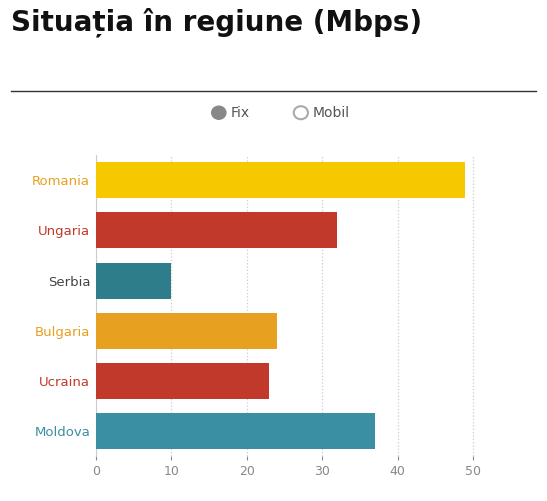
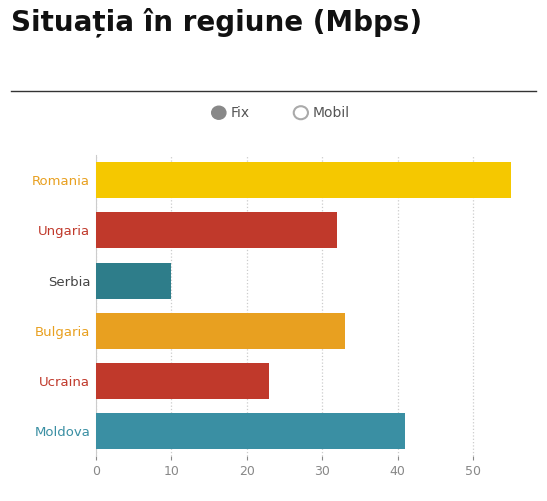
Romania: 49 -> 55
Bulgaria: 24 -> 33
Moldova: 37 -> 41
